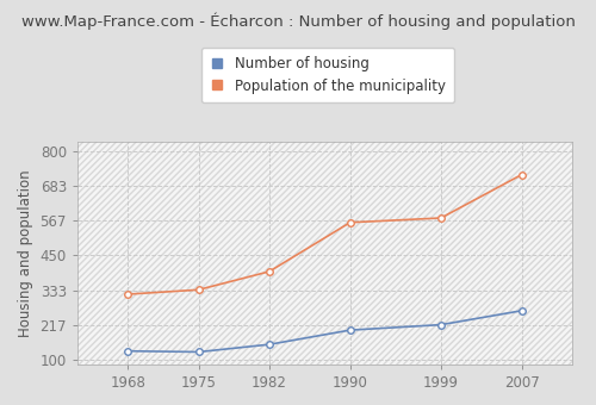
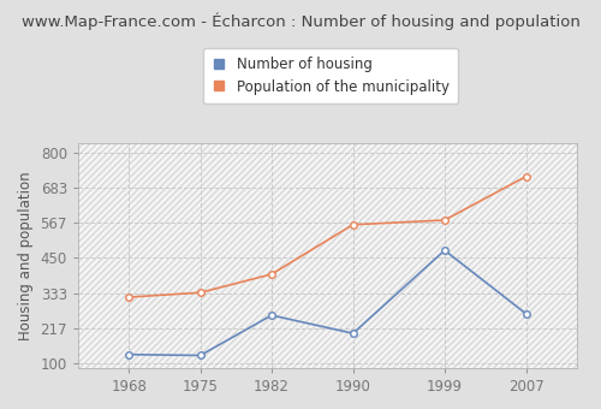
Number of housing/1982: 152 -> 260
Number of housing/1999: 218 -> 475
